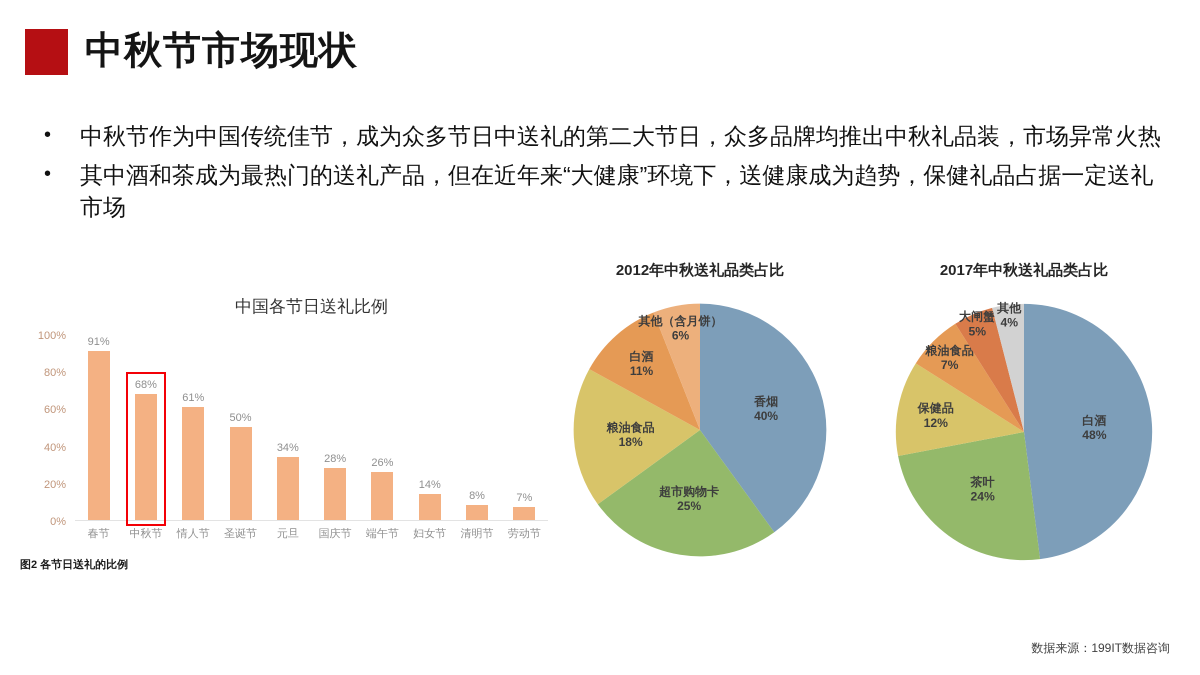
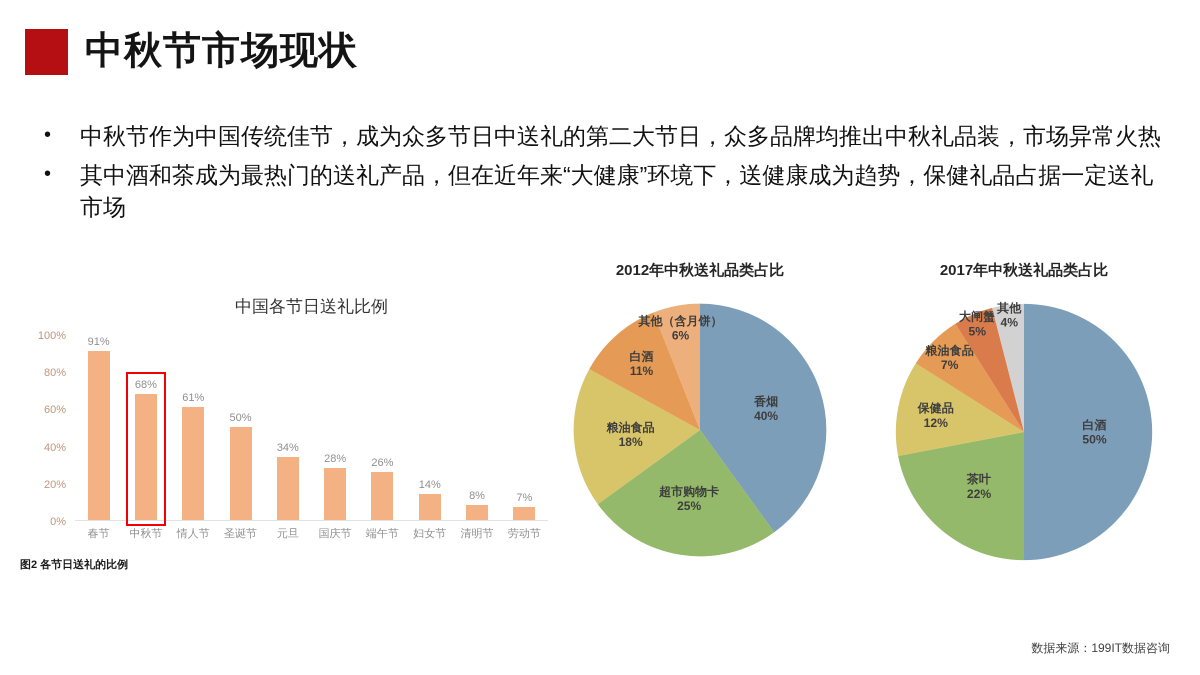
2017年中秋送礼品类占比/白酒: 48% -> 50%
2017年中秋送礼品类占比/茶叶: 24% -> 22%
